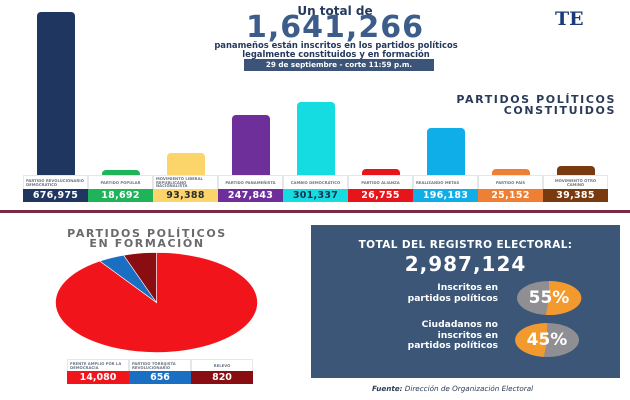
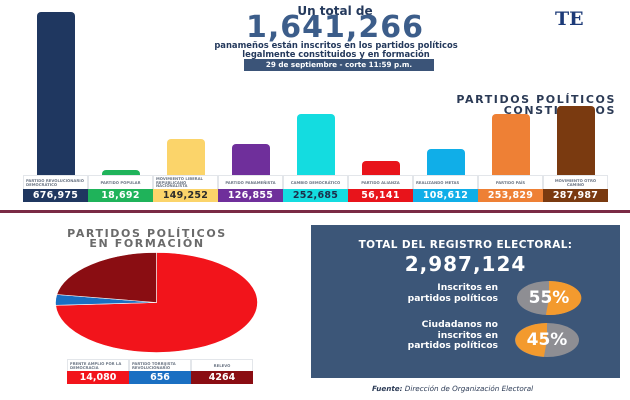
PARTIDOS POLÍTICOS CONSTITUIDOS/MOVIMIENTO LIBERAL REPUBLICANO NACIONALISTA: 93,388 -> 149,252
PARTIDOS POLÍTICOS CONSTITUIDOS/PARTIDO PANAMEÑISTA: 247,843 -> 126,855
PARTIDOS POLÍTICOS CONSTITUIDOS/CAMBIO DEMOCRÁTICO: 301,337 -> 252,685
PARTIDOS POLÍTICOS CONSTITUIDOS/PARTIDO ALIANZA: 26,755 -> 56,141
PARTIDOS POLÍTICOS CONSTITUIDOS/REALIZANDO METAS: 196,183 -> 108,612
PARTIDOS POLÍTICOS CONSTITUIDOS/PARTIDO PAÍS: 25,152 -> 253,829
PARTIDOS POLÍTICOS CONSTITUIDOS/MOVIMIENTO OTRO CAMINO: 39,385 -> 287,987
PARTIDOS POLÍTICOS EN FORMACIÓN/RELEVO: 820 -> 4264
